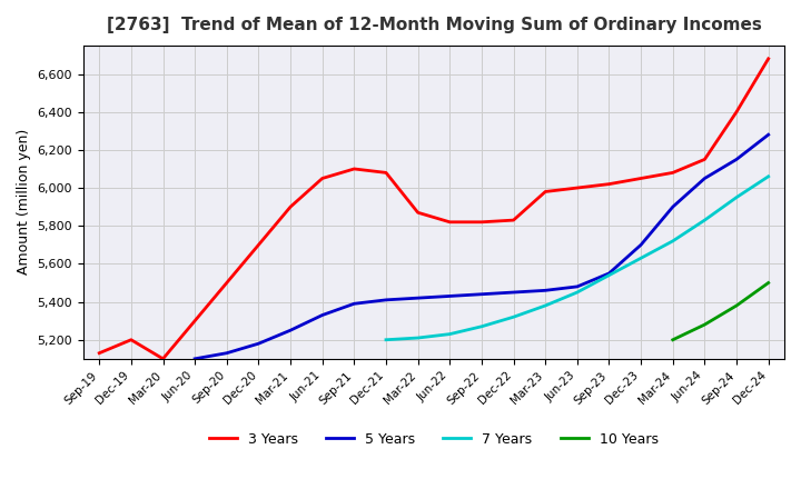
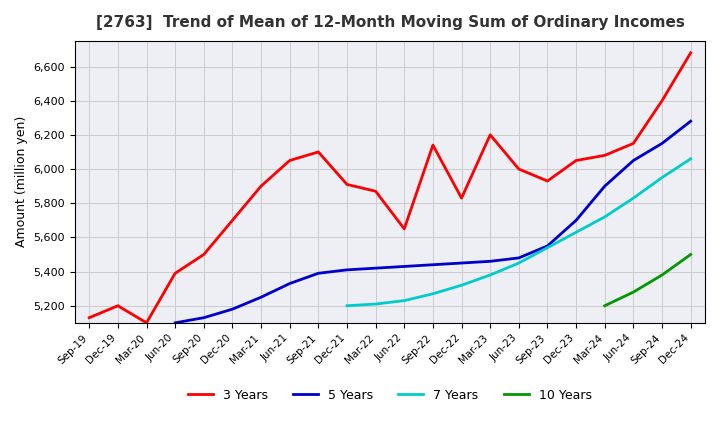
3 Years/Jun-20: 5,300 -> 5,390
3 Years/Dec-21: 6,080 -> 5,910
3 Years/Jun-22: 5,820 -> 5,650
3 Years/Sep-22: 5,820 -> 6,140
3 Years/Mar-23: 5,980 -> 6,200
3 Years/Sep-23: 6,020 -> 5,930
